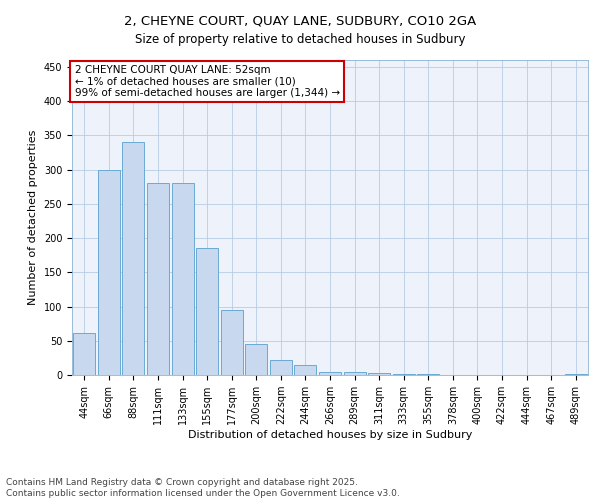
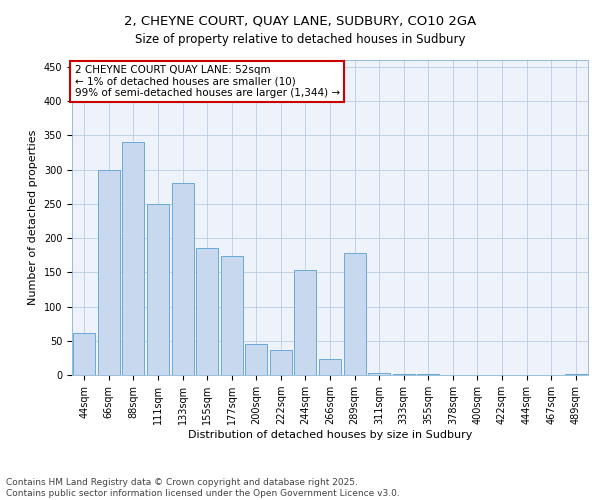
111sqm: 280 -> 250
177sqm: 95 -> 174
222sqm: 22 -> 36
244sqm: 15 -> 154
266sqm: 5 -> 24
289sqm: 5 -> 178
